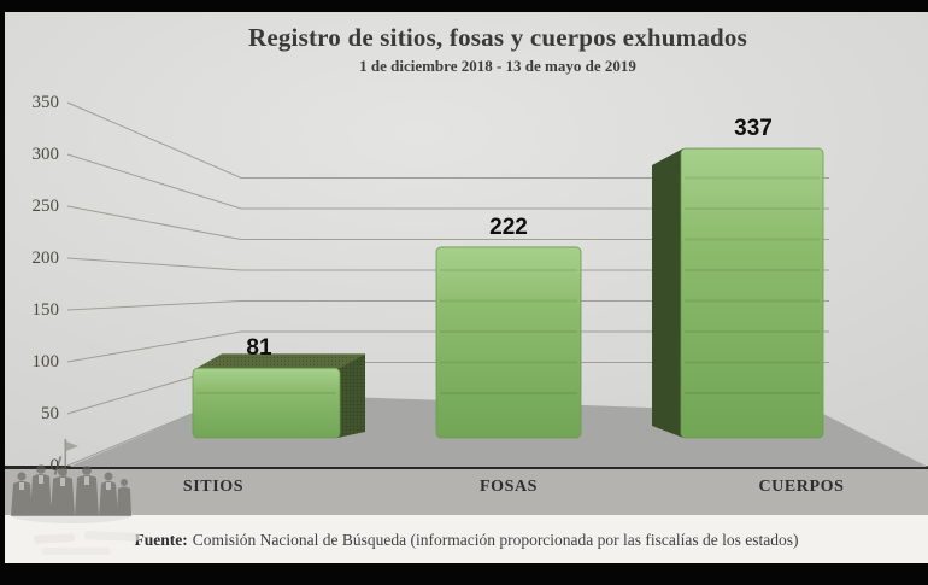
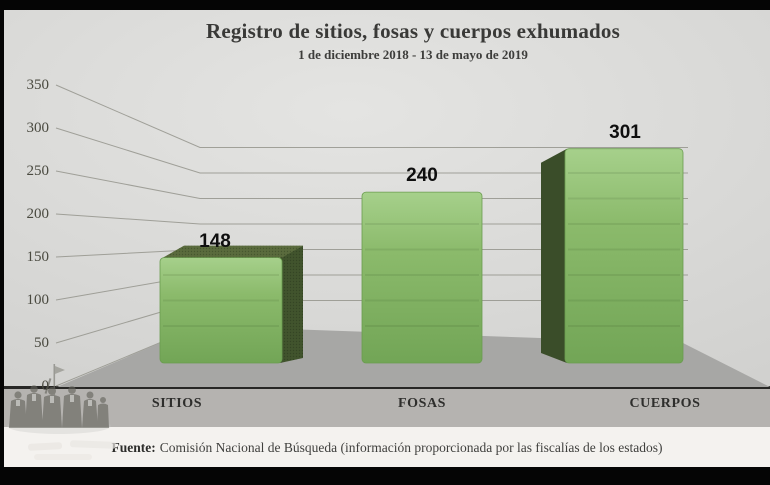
SITIOS: 81 -> 148
FOSAS: 222 -> 240
CUERPOS: 337 -> 301
